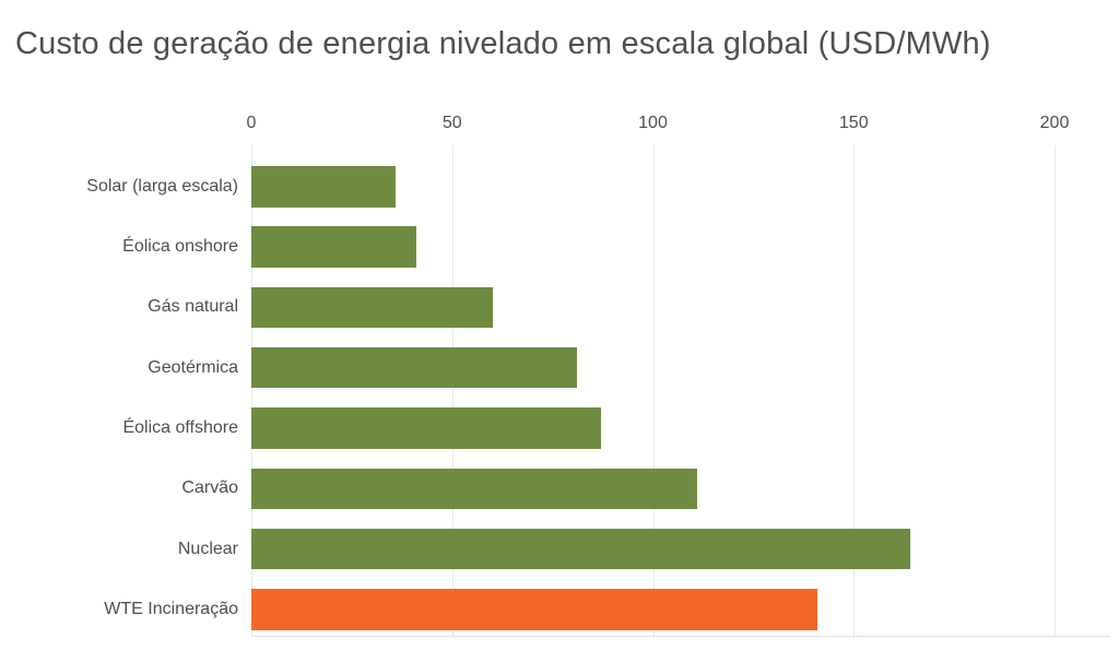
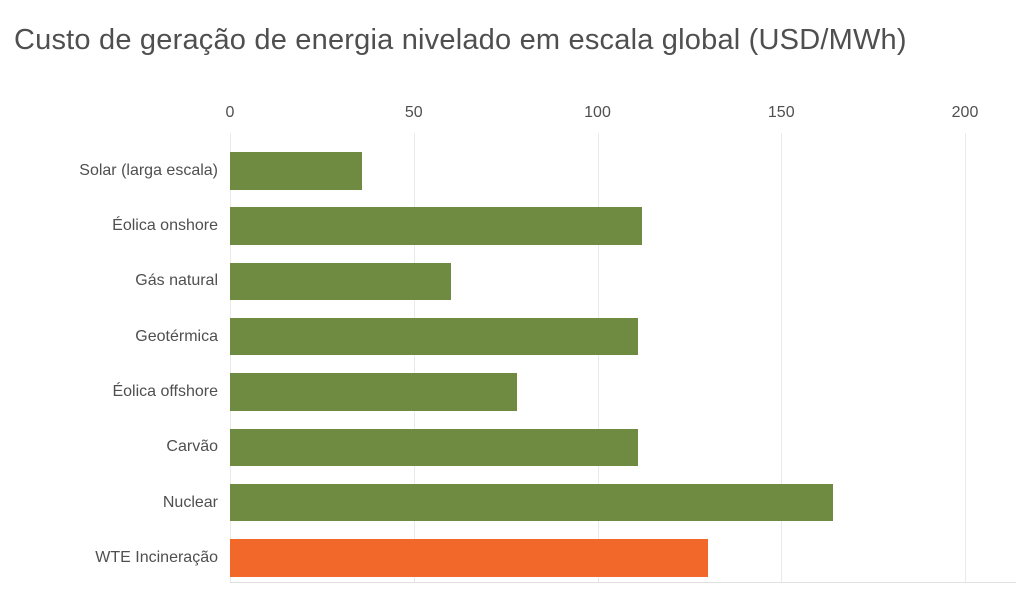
Éolica onshore: 41 -> 112
Geotérmica: 81 -> 111
Éolica offshore: 87 -> 78
WTE Incineração: 141 -> 130
